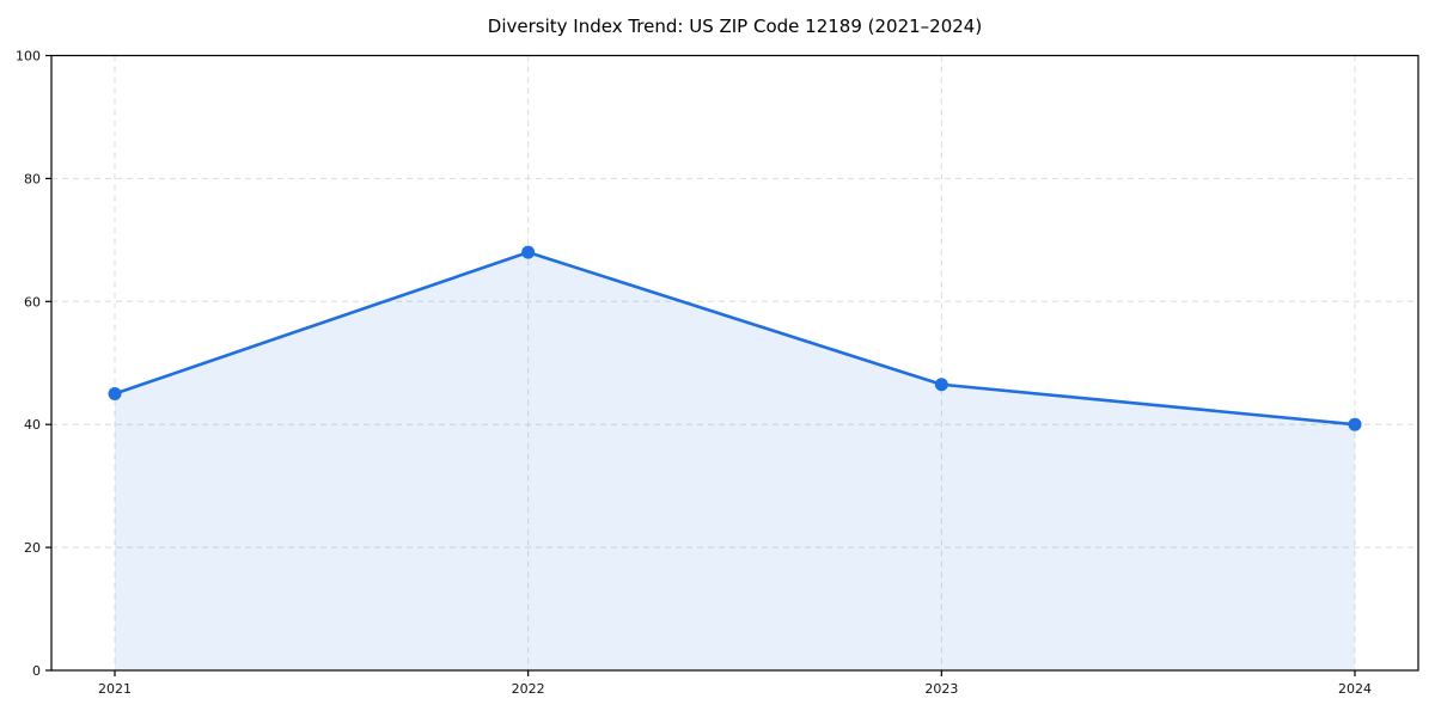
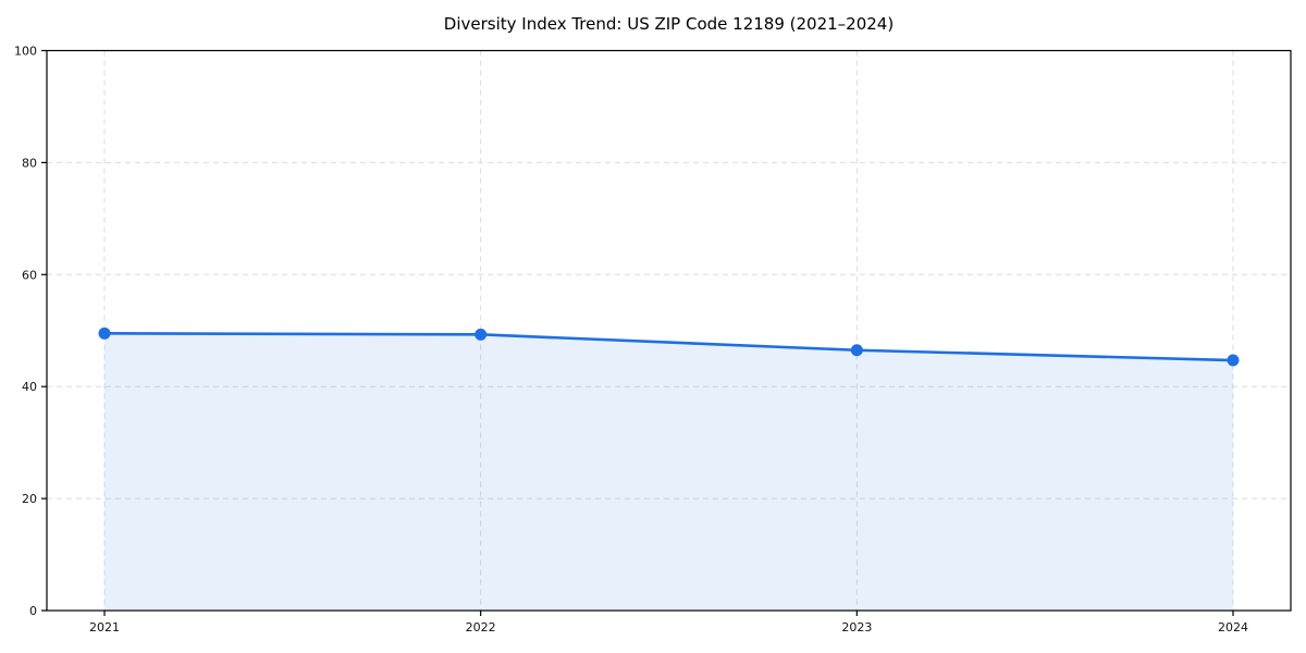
2021: 45 -> 50
2022: 68 -> 49
2024: 40 -> 45
